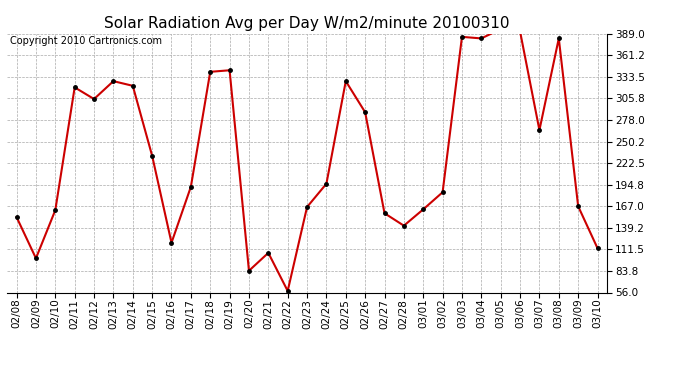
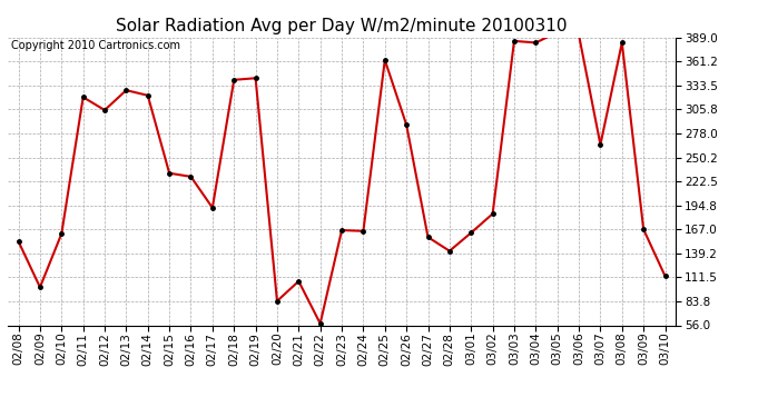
02/16: 120 -> 228
02/24: 196 -> 165
02/25: 328 -> 363
